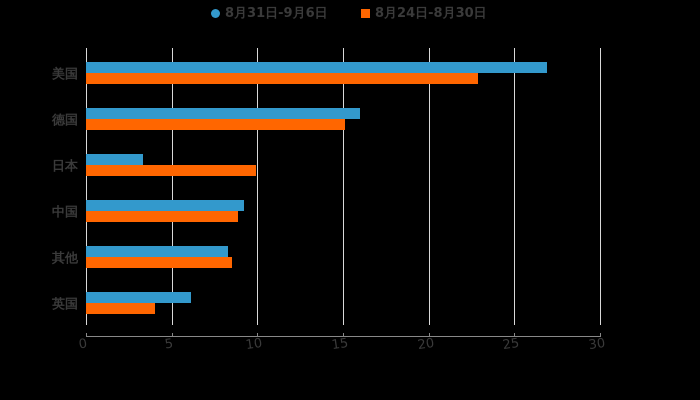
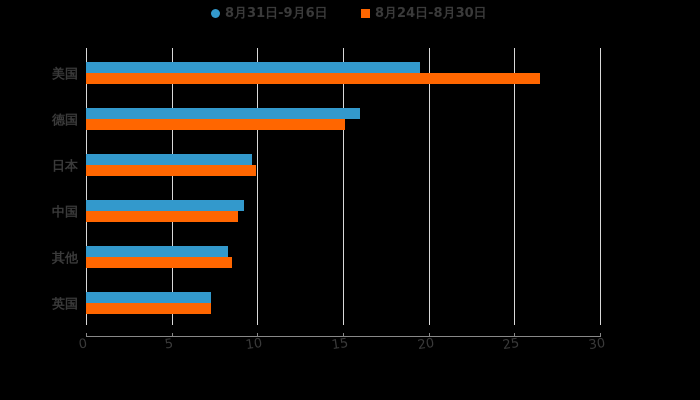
8月31日-9月6日/美国: 26.9 -> 19.5
8月24日-8月30日/美国: 22.9 -> 26.5
8月31日-9月6日/日本: 3.3 -> 9.7
8月31日-9月6日/英国: 6.1 -> 7.3
8月24日-8月30日/英国: 4.0 -> 7.3
